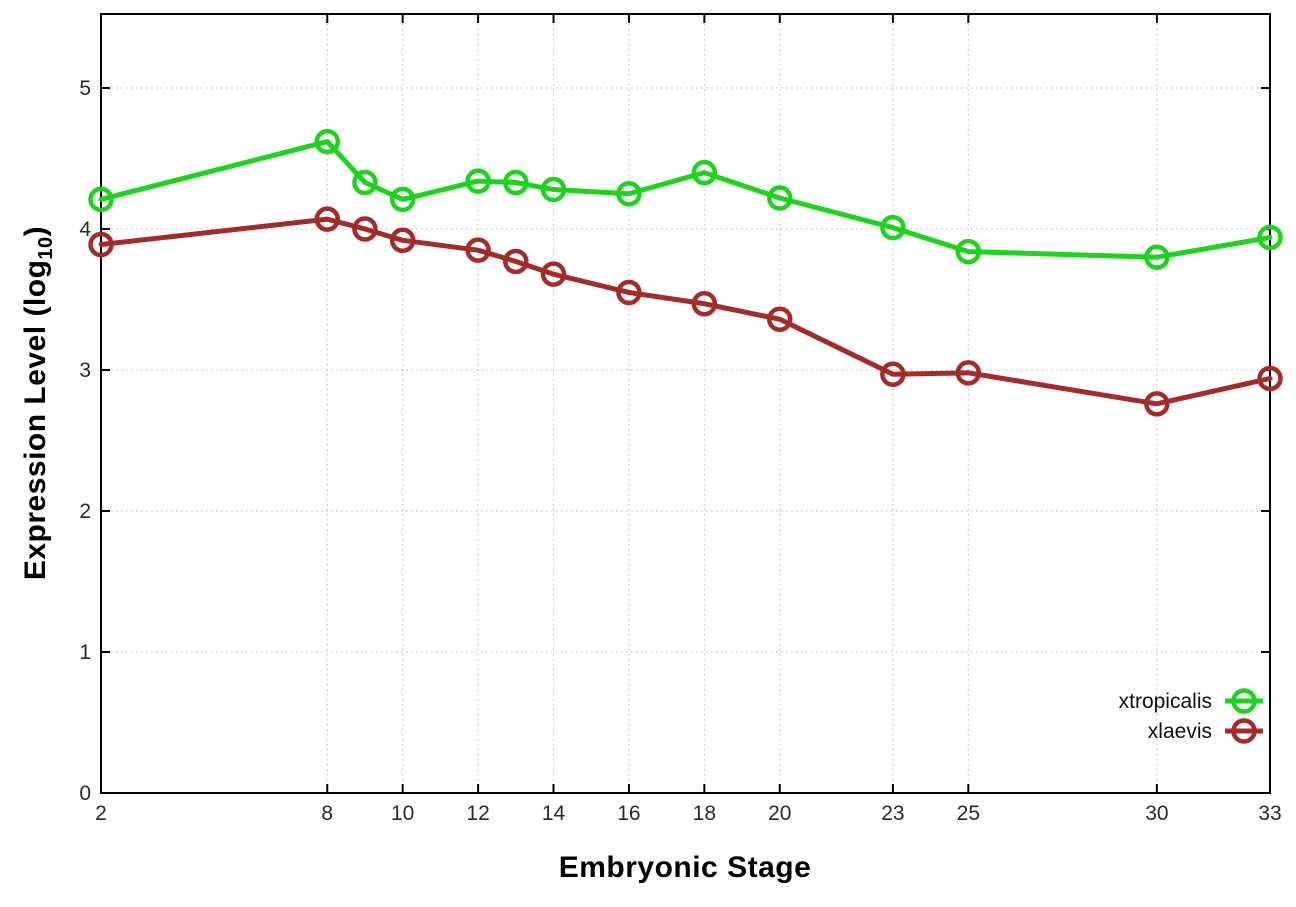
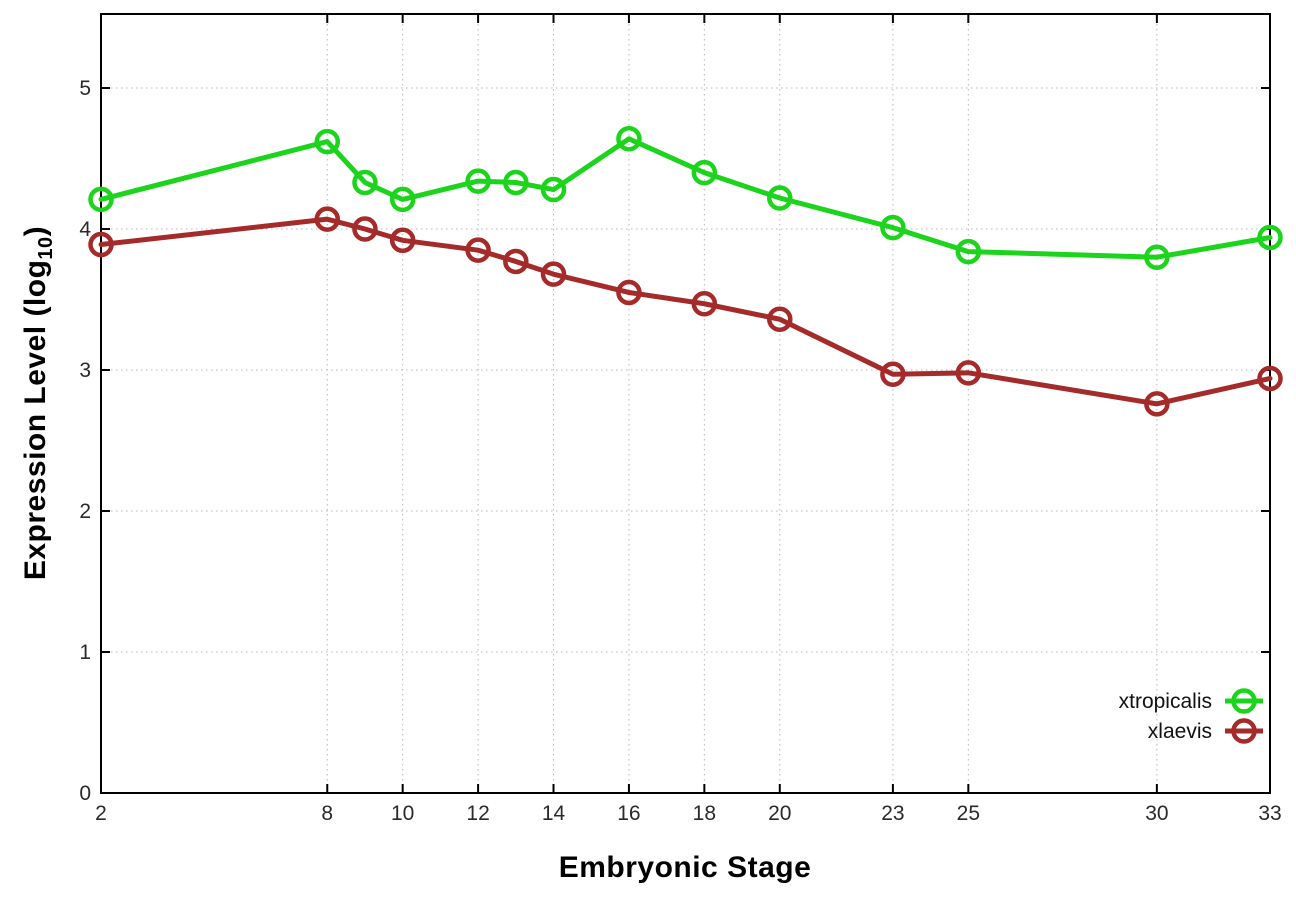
xtropicalis/16: 4.25 -> 4.64
